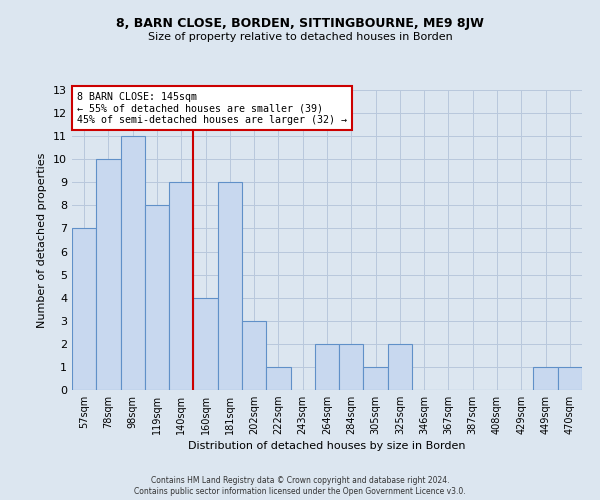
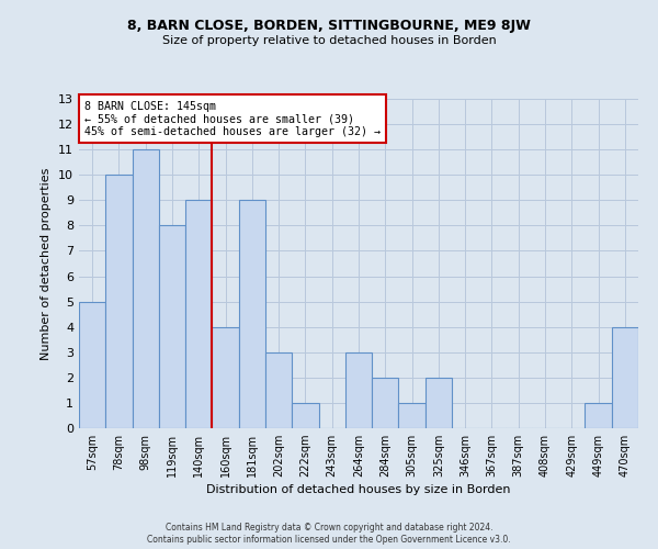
57sqm: 7 -> 5
264sqm: 2 -> 3
470sqm: 1 -> 4
